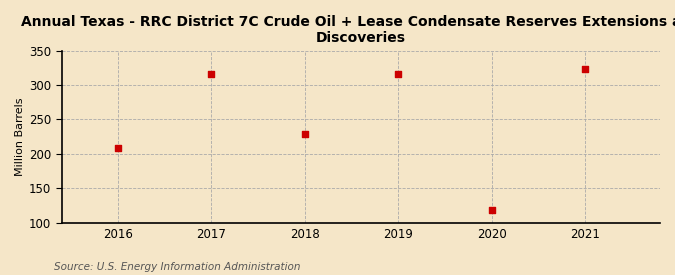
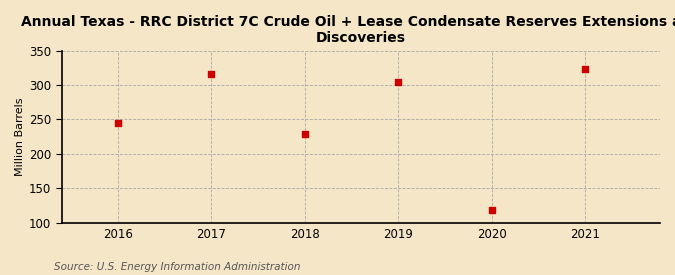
2016: 208 -> 245
2019: 316 -> 304
